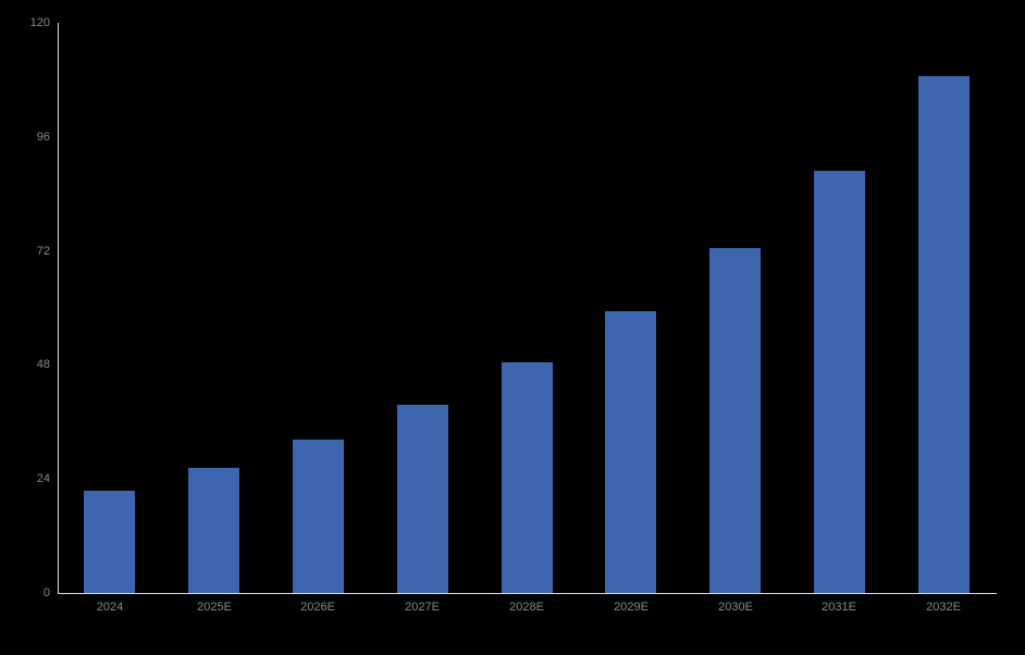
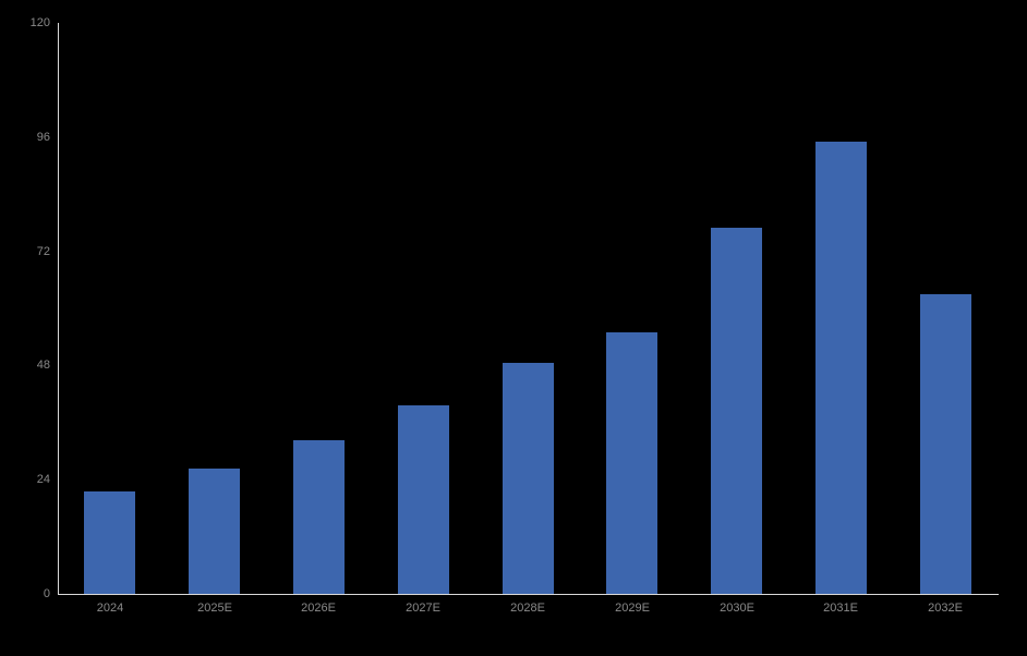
2029E: 59 -> 55
2030E: 73 -> 77
2031E: 89 -> 95
2032E: 109 -> 63
